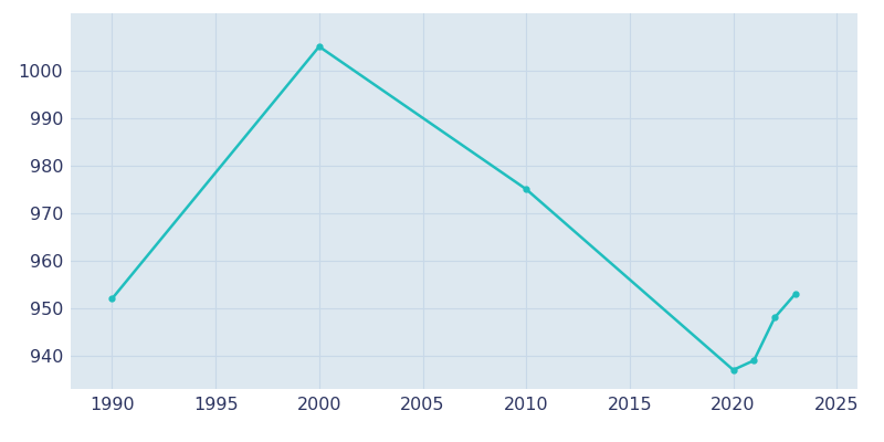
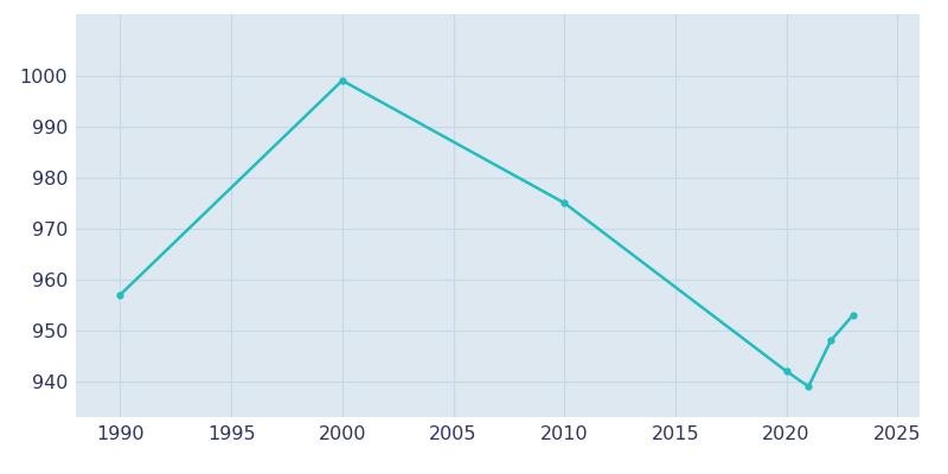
1990: 952 -> 957
2000: 1005 -> 999
2020: 937 -> 942
